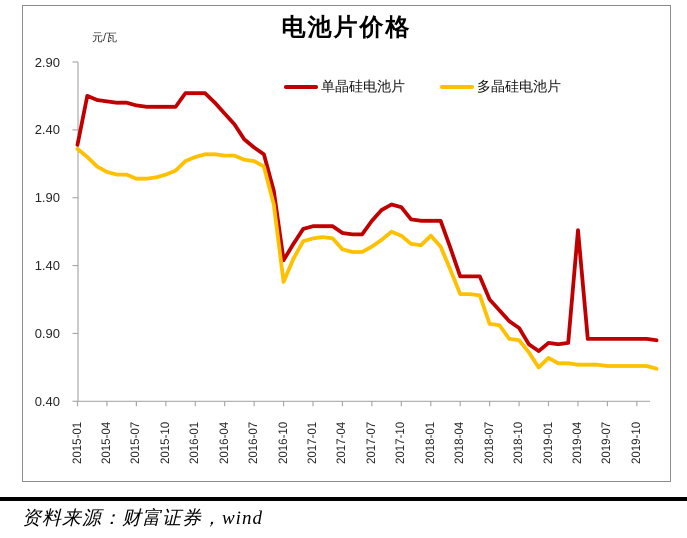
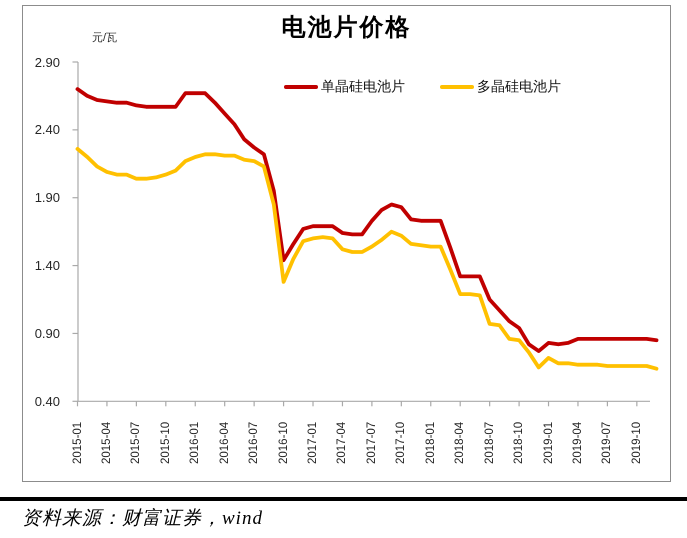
单晶硅电池片/2015-01: 2.29 -> 2.70
多晶硅电池片/2018-01: 1.62 -> 1.54
单晶硅电池片/2019-04: 1.66 -> 0.86
